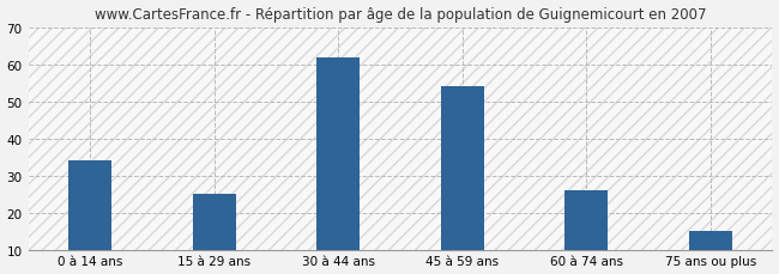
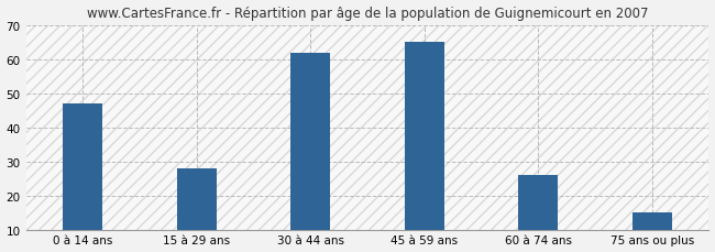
0 à 14 ans: 34 -> 47
15 à 29 ans: 25 -> 28
45 à 59 ans: 54 -> 65
